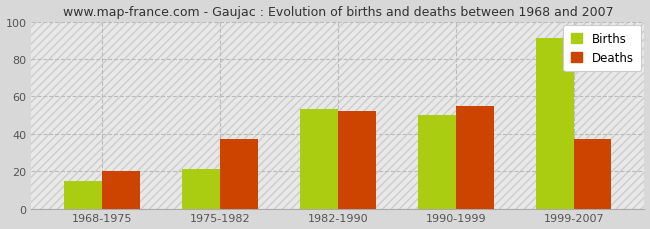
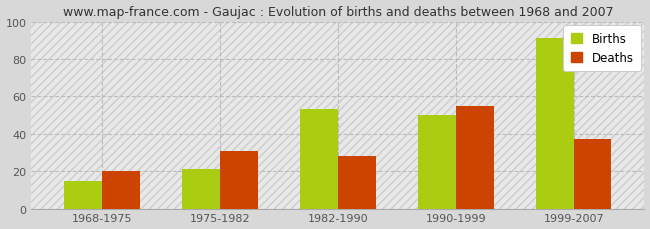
Deaths/1975-1982: 37 -> 31
Deaths/1982-1990: 52 -> 28
